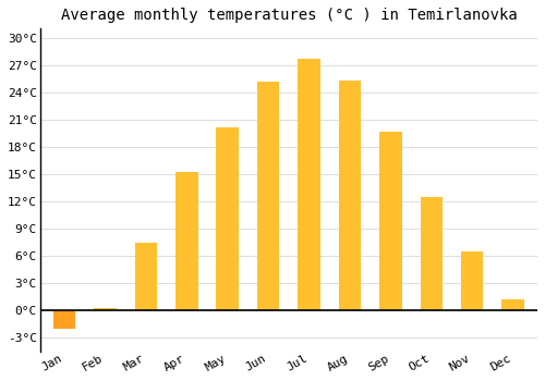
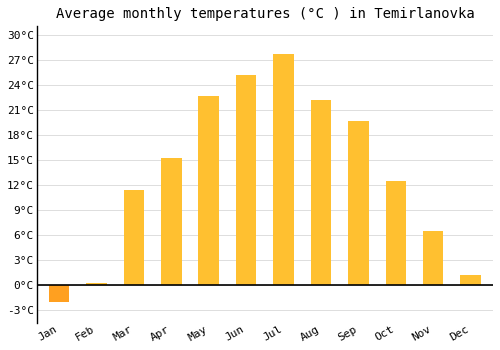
Mar: 7.5°C -> 11.4°C
May: 20.2°C -> 22.6°C
Aug: 25.3°C -> 22.2°C
